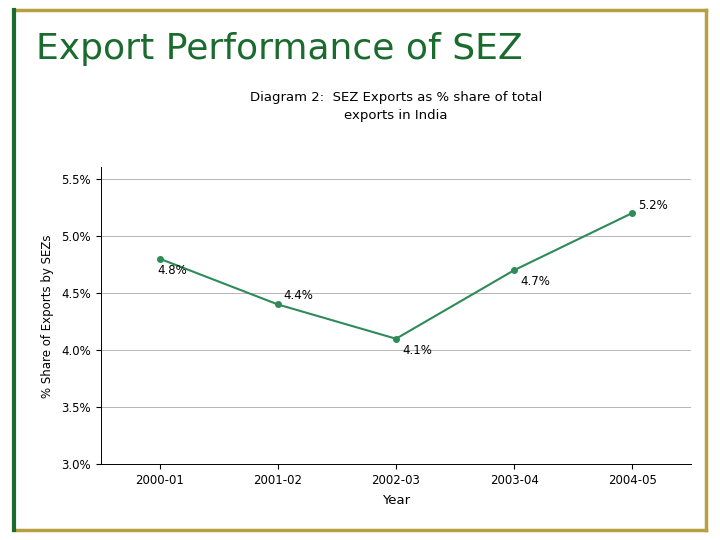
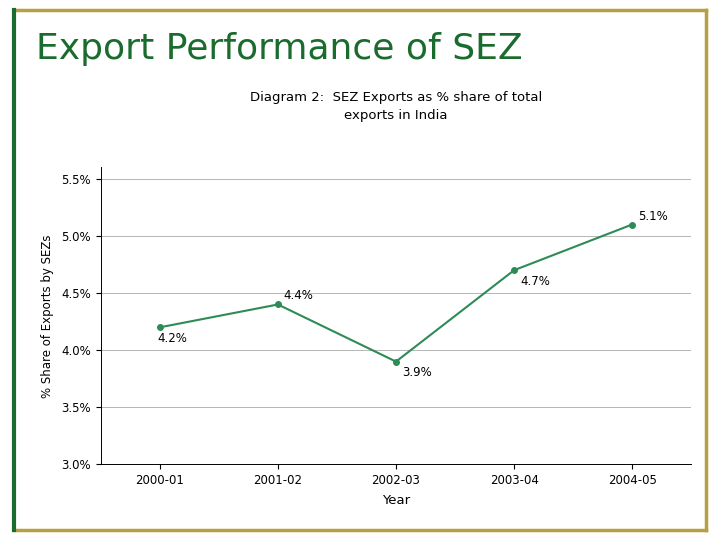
2000-01: 4.8% -> 4.2%
2002-03: 4.1% -> 3.9%
2004-05: 5.2% -> 5.1%
